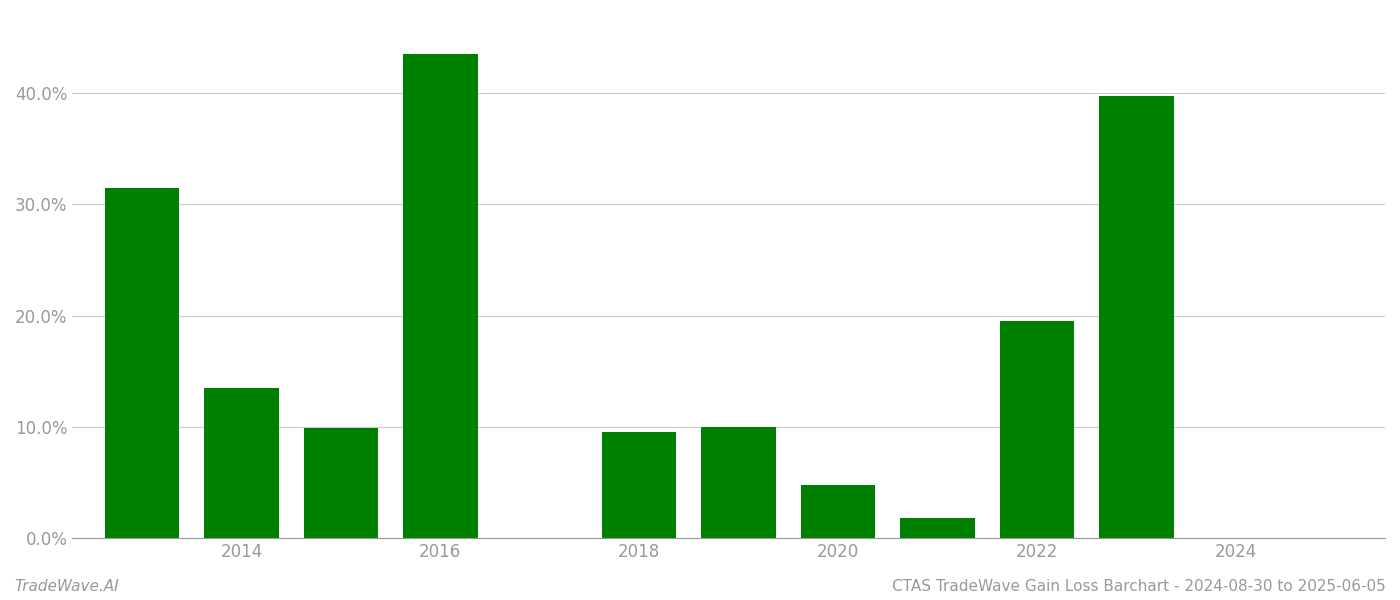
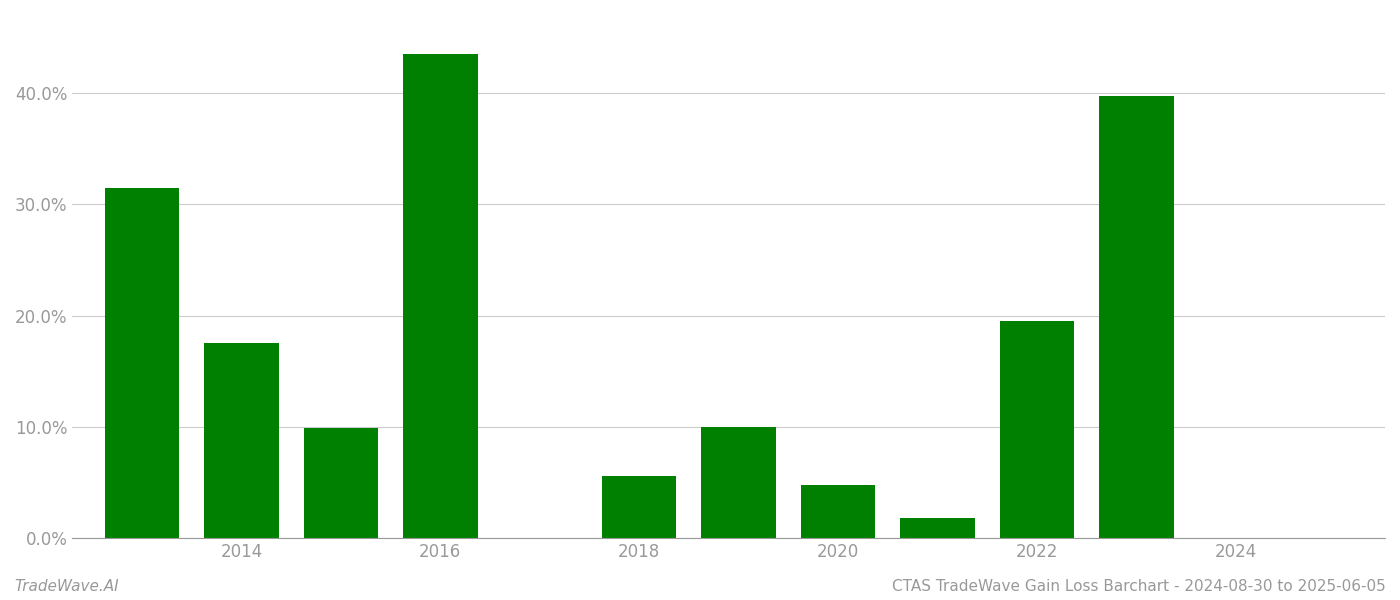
2014: 13.5% -> 17.5%
2018: 9.5% -> 5.6%
